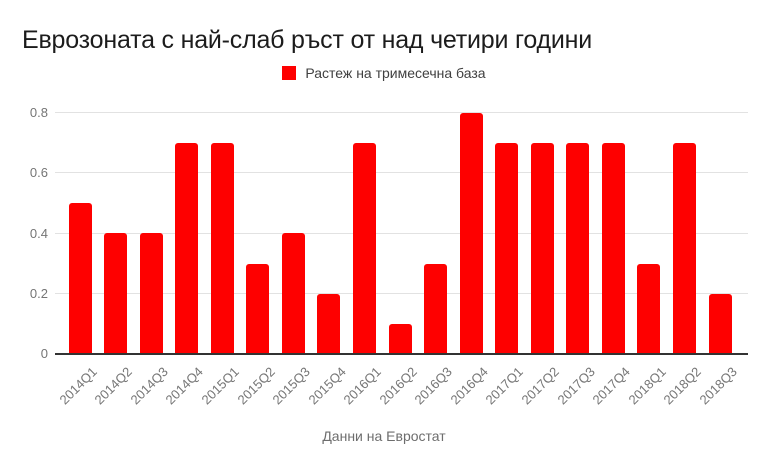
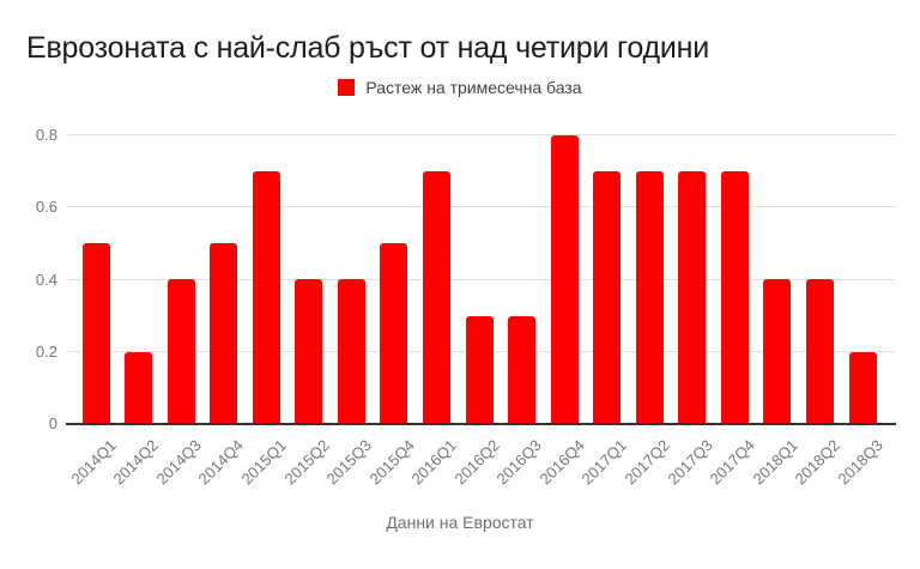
2014Q2: 0.4 -> 0.2
2014Q4: 0.7 -> 0.5
2015Q2: 0.3 -> 0.4
2015Q4: 0.2 -> 0.5
2016Q2: 0.1 -> 0.3
2018Q1: 0.3 -> 0.4
2018Q2: 0.7 -> 0.4
